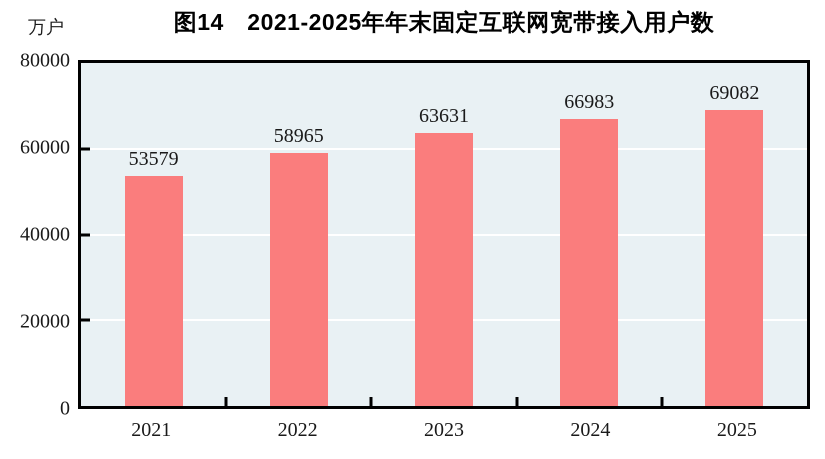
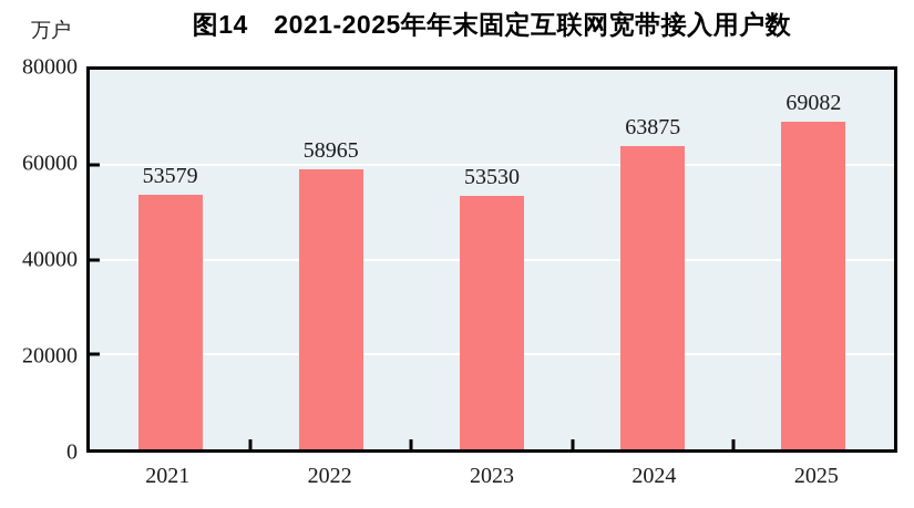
2023: 63631 -> 53530
2024: 66983 -> 63875
